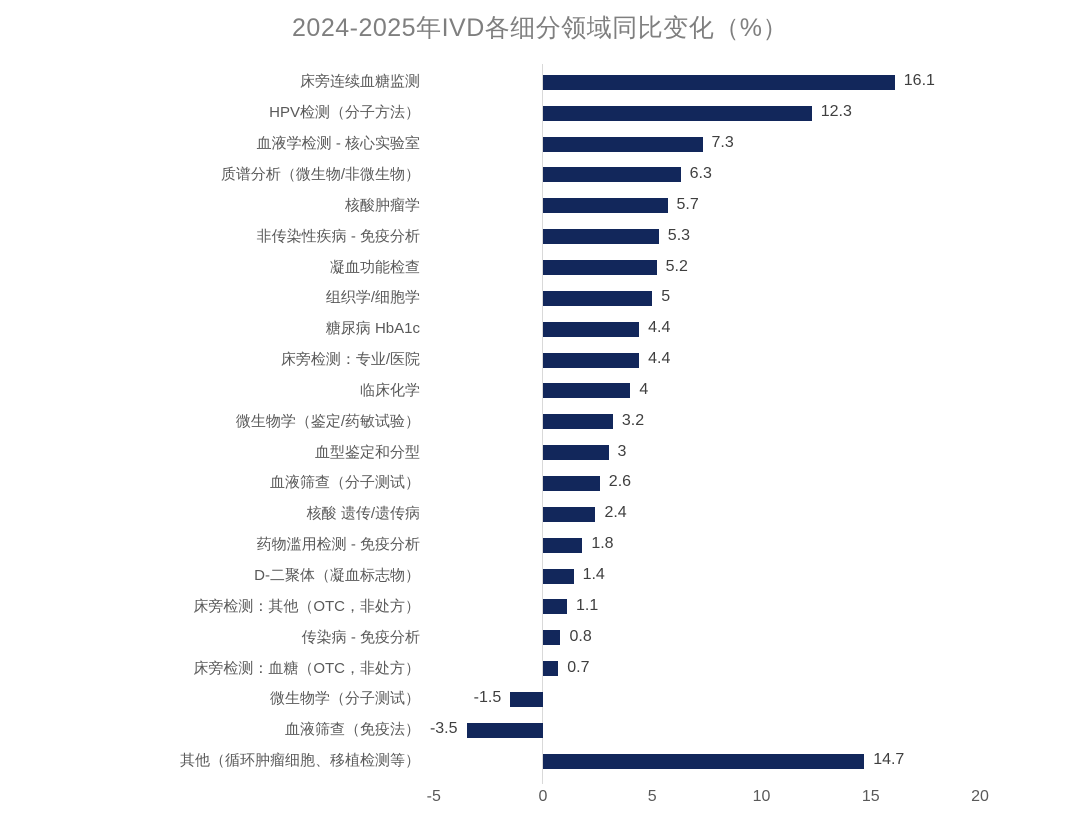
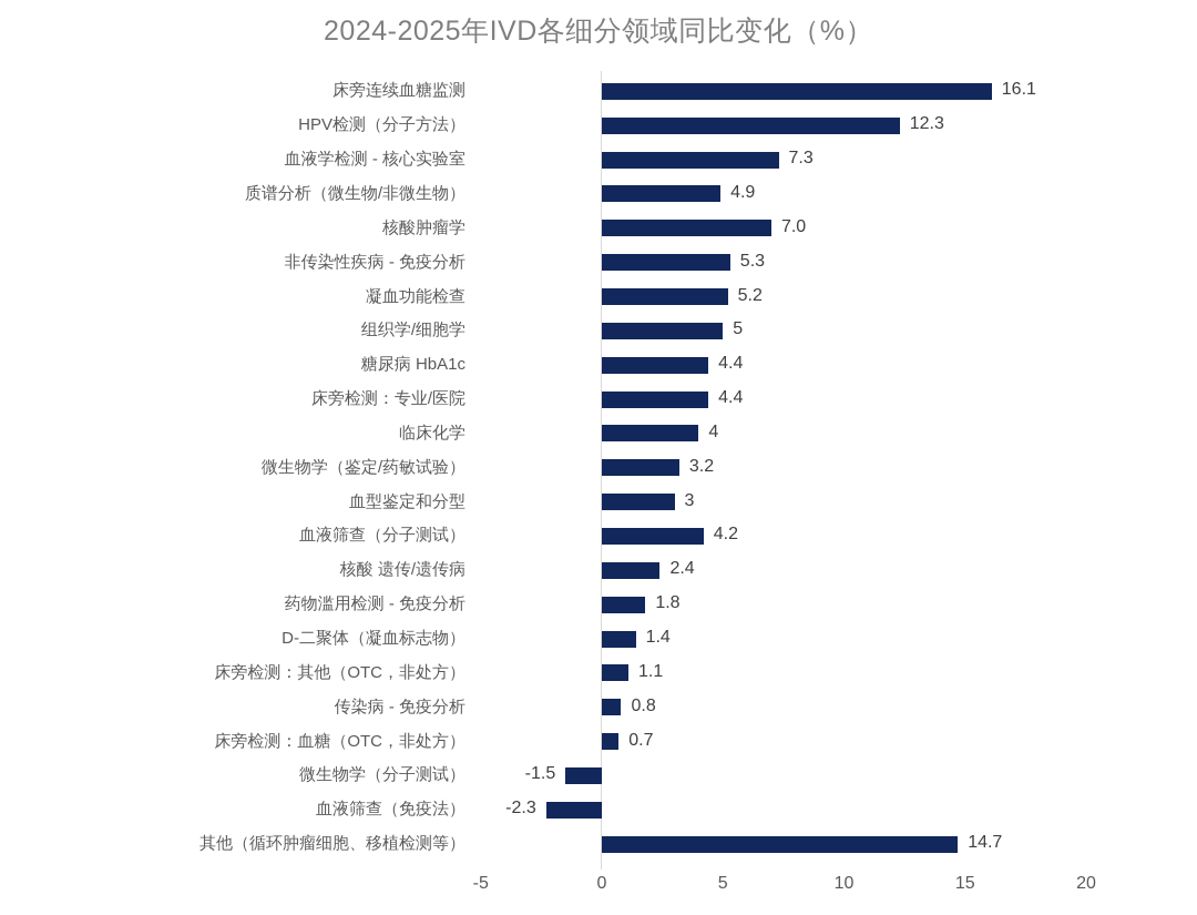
质谱分析（微生物/非微生物）: 6.3 -> 4.9
核酸肿瘤学: 5.7 -> 7.0
血液筛查（分子测试）: 2.6 -> 4.2
血液筛查（免疫法）: -3.5 -> -2.3
